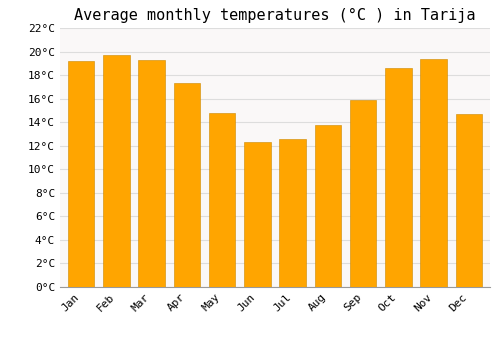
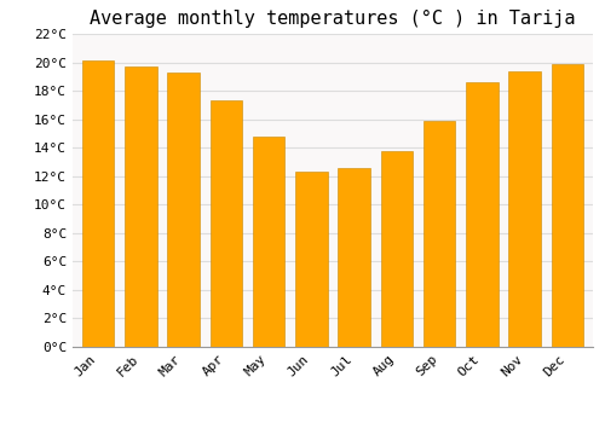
Jan: 19.2°C -> 20.1°C
Dec: 14.7°C -> 19.9°C
